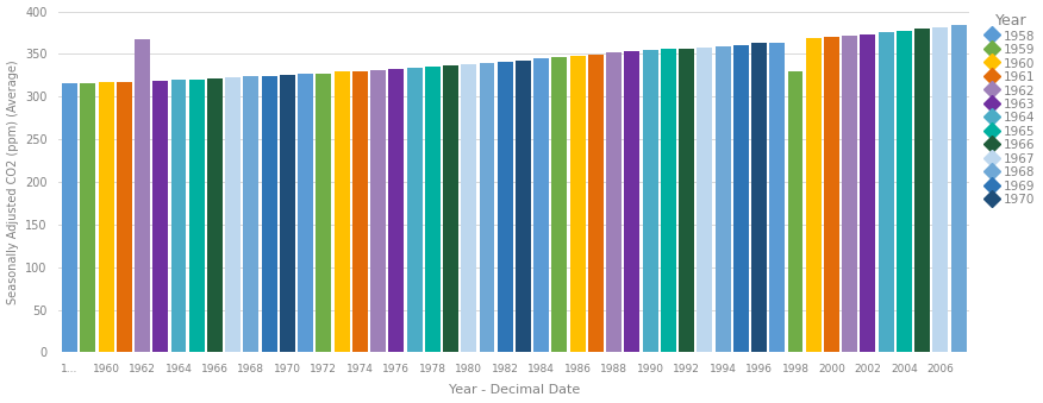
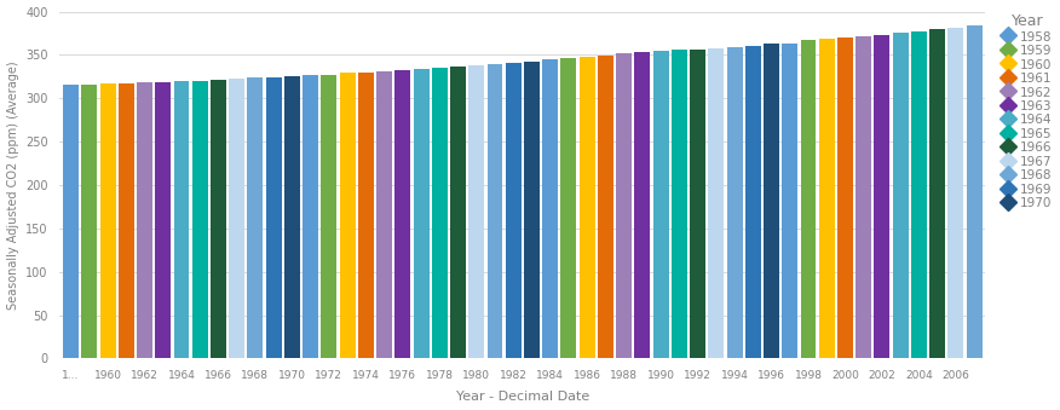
1962: 368 -> 318
1998: 330 -> 367
